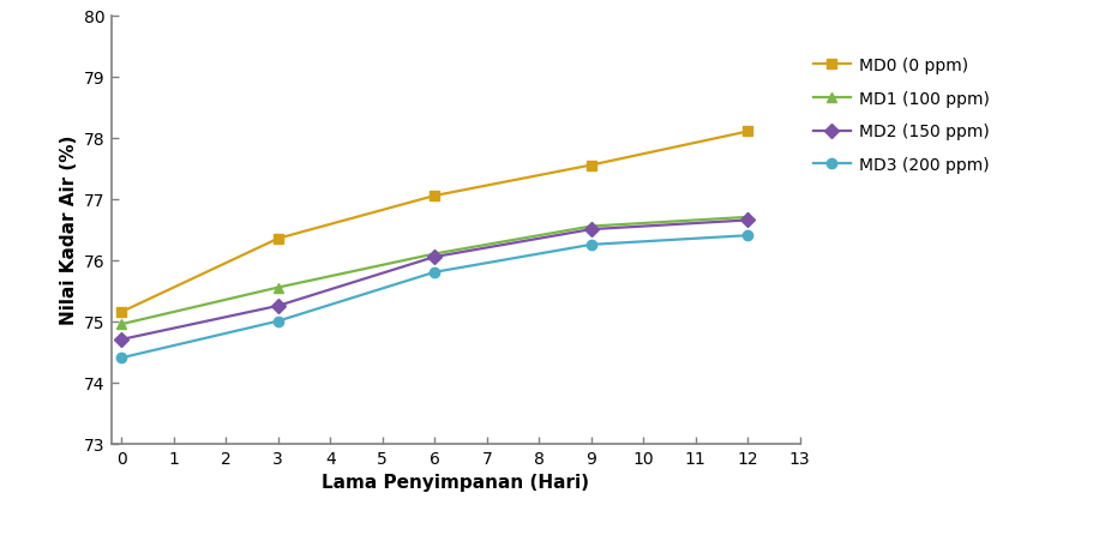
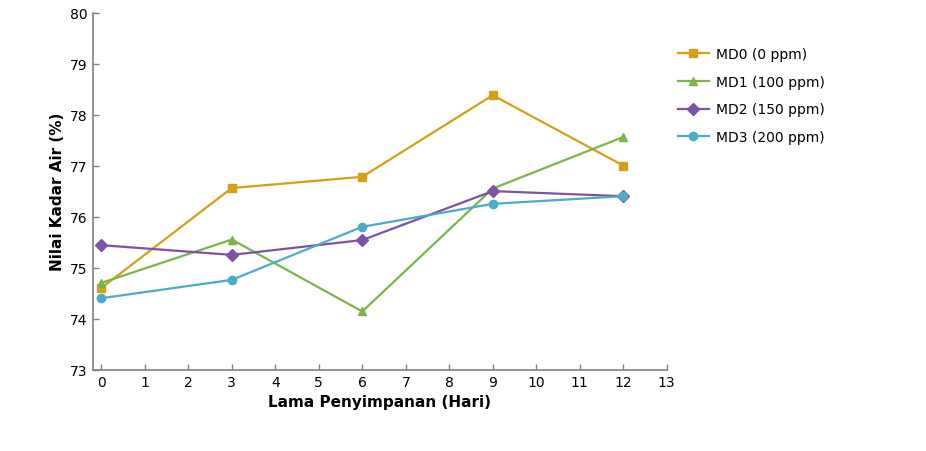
MD0 (0 ppm)/0: 75.15 -> 74.60
MD1 (100 ppm)/0: 74.95 -> 74.70
MD2 (150 ppm)/0: 74.70 -> 75.44
MD0 (0 ppm)/3: 76.35 -> 76.56
MD3 (200 ppm)/3: 75.00 -> 74.76
MD0 (0 ppm)/6: 77.05 -> 76.78
MD1 (100 ppm)/6: 76.10 -> 74.14
MD2 (150 ppm)/6: 76.05 -> 75.54
MD0 (0 ppm)/9: 77.55 -> 78.38
MD0 (0 ppm)/12: 78.10 -> 77.00
MD1 (100 ppm)/12: 76.70 -> 77.56
MD2 (150 ppm)/12: 76.65 -> 76.40
